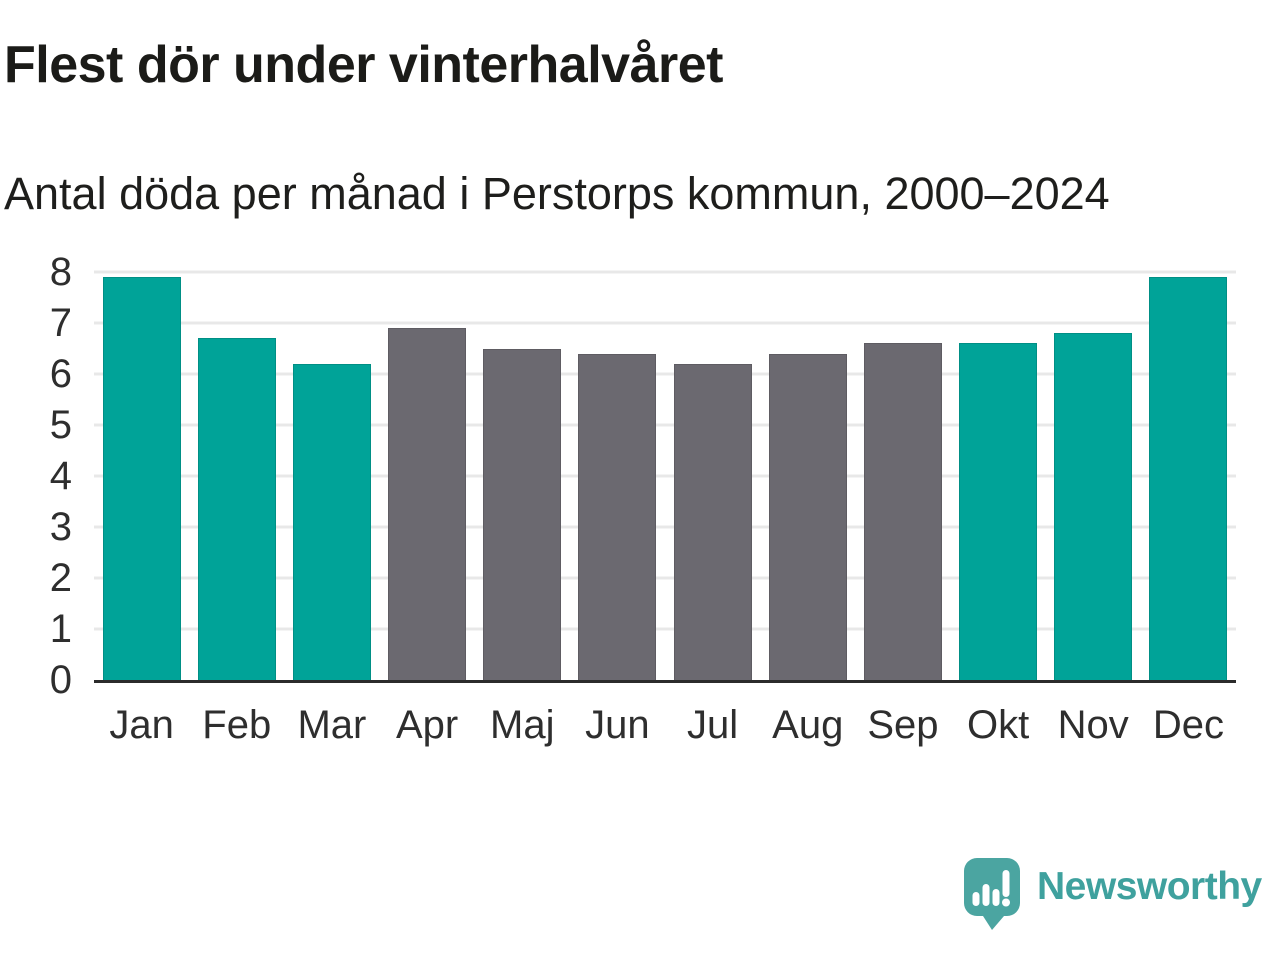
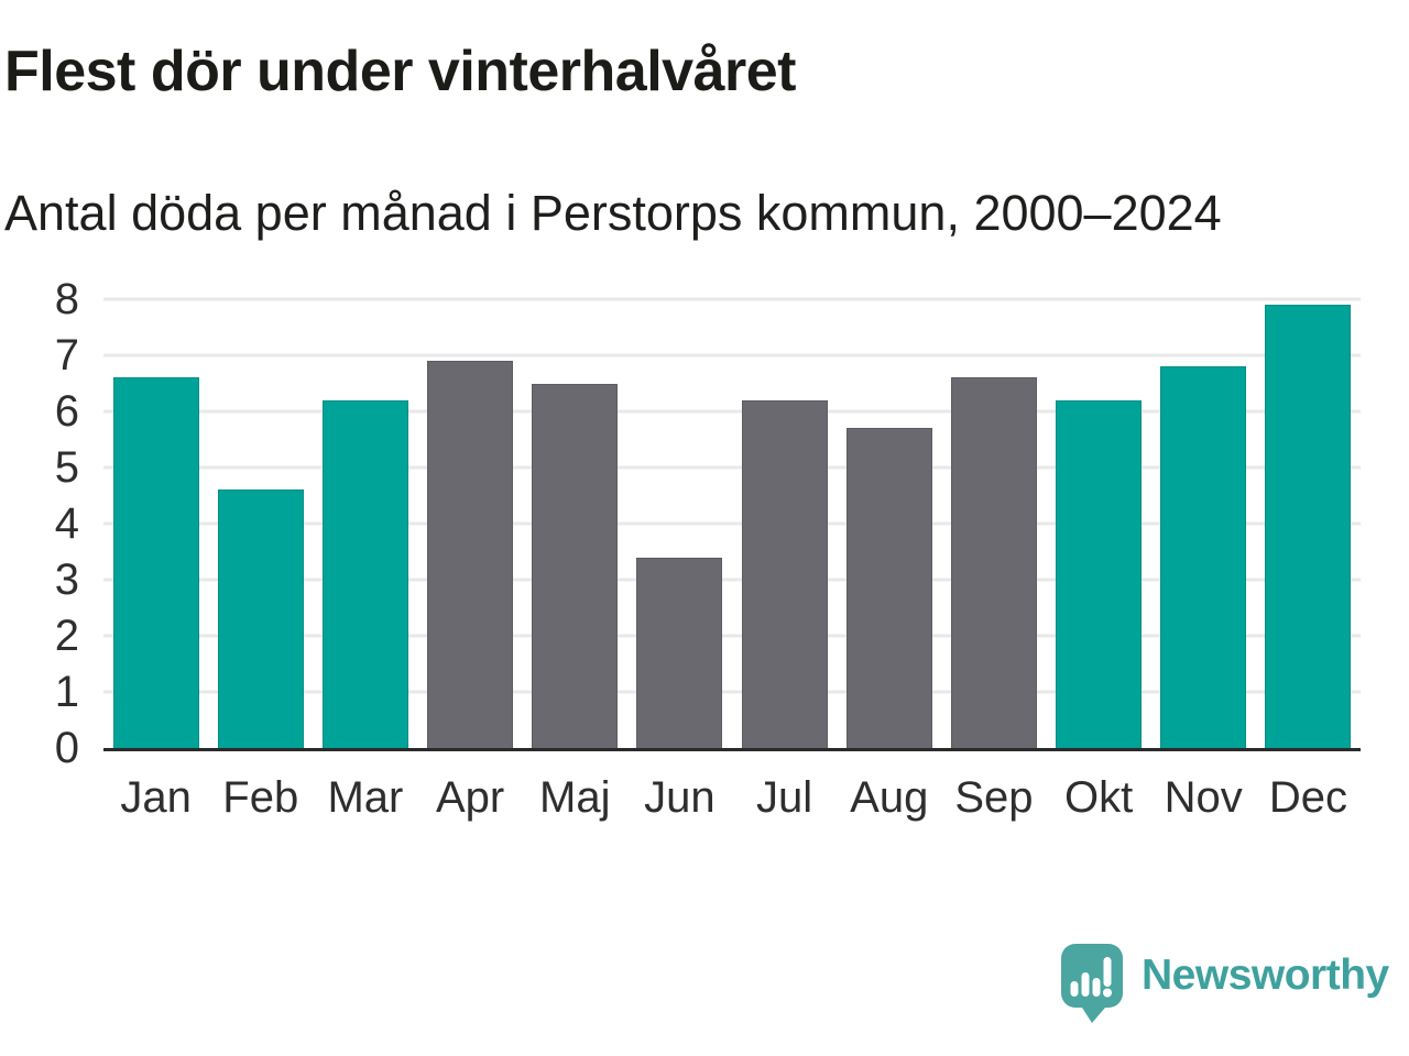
Jan: 7.9 -> 6.6
Feb: 6.7 -> 4.6
Jun: 6.4 -> 3.4
Aug: 6.4 -> 5.7
Okt: 6.6 -> 6.2
